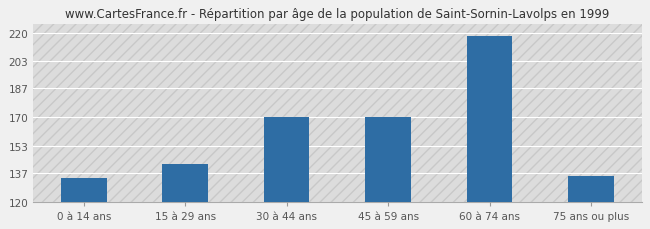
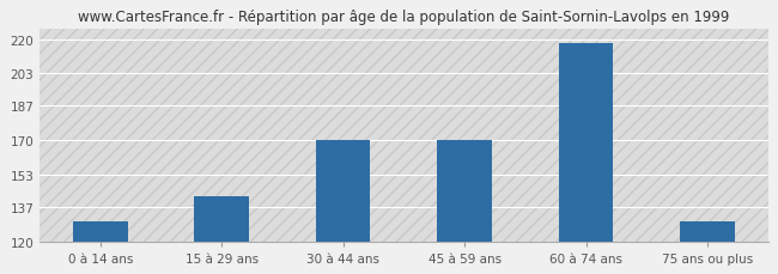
0 à 14 ans: 134 -> 130
75 ans ou plus: 135 -> 130
